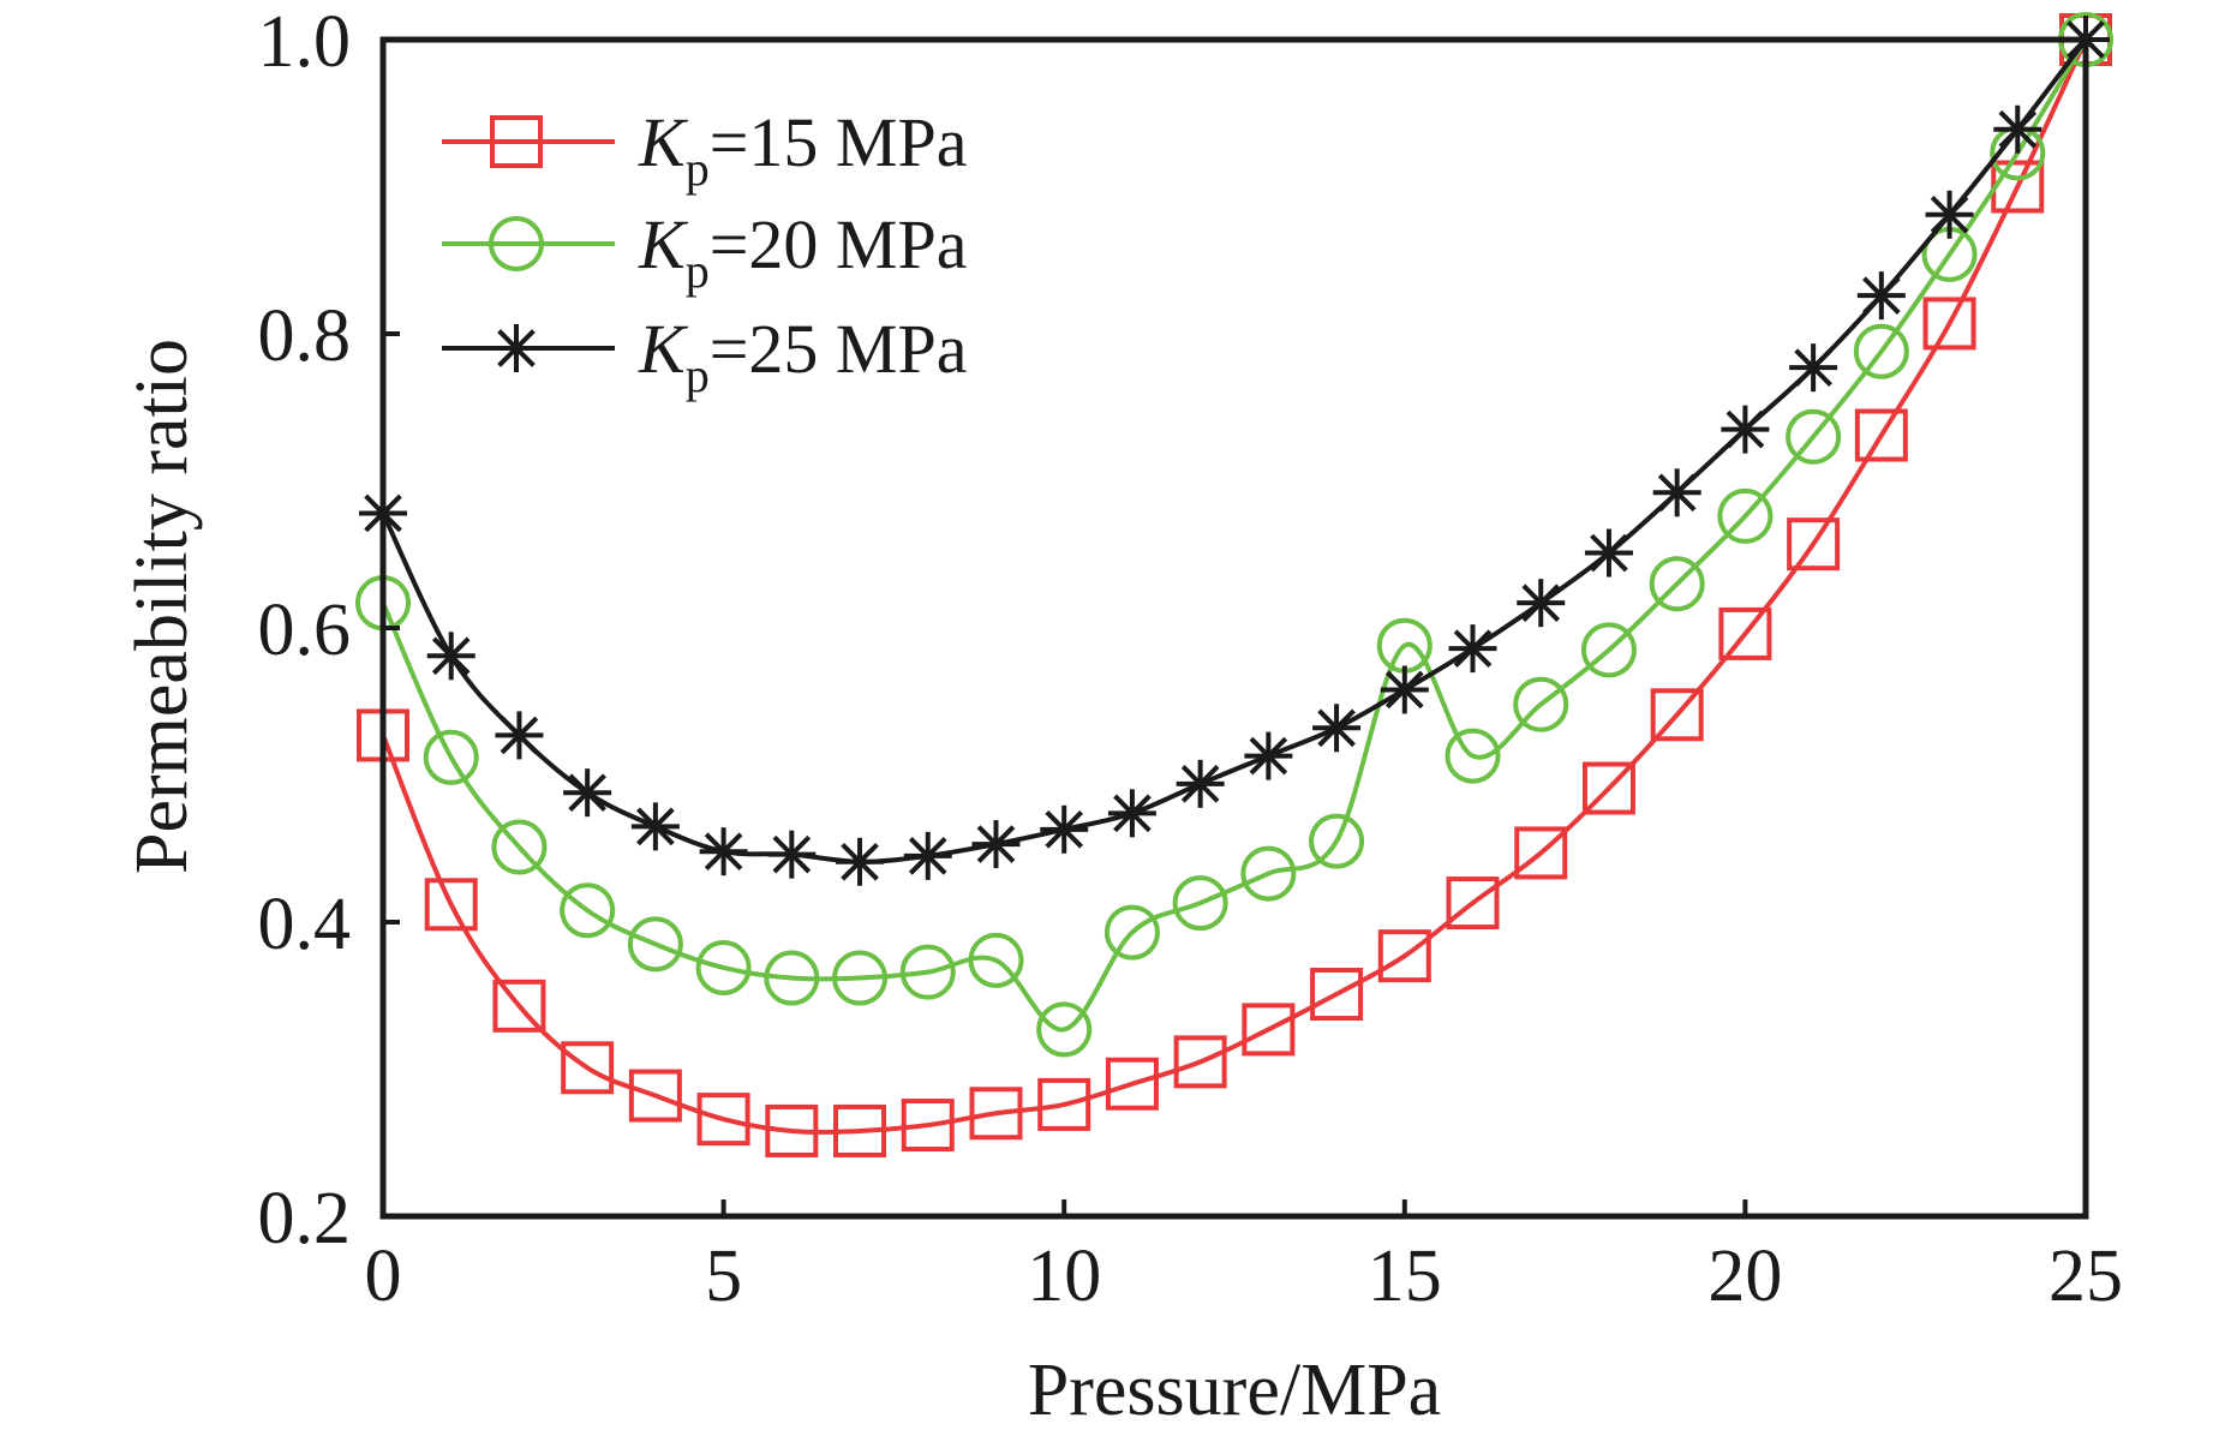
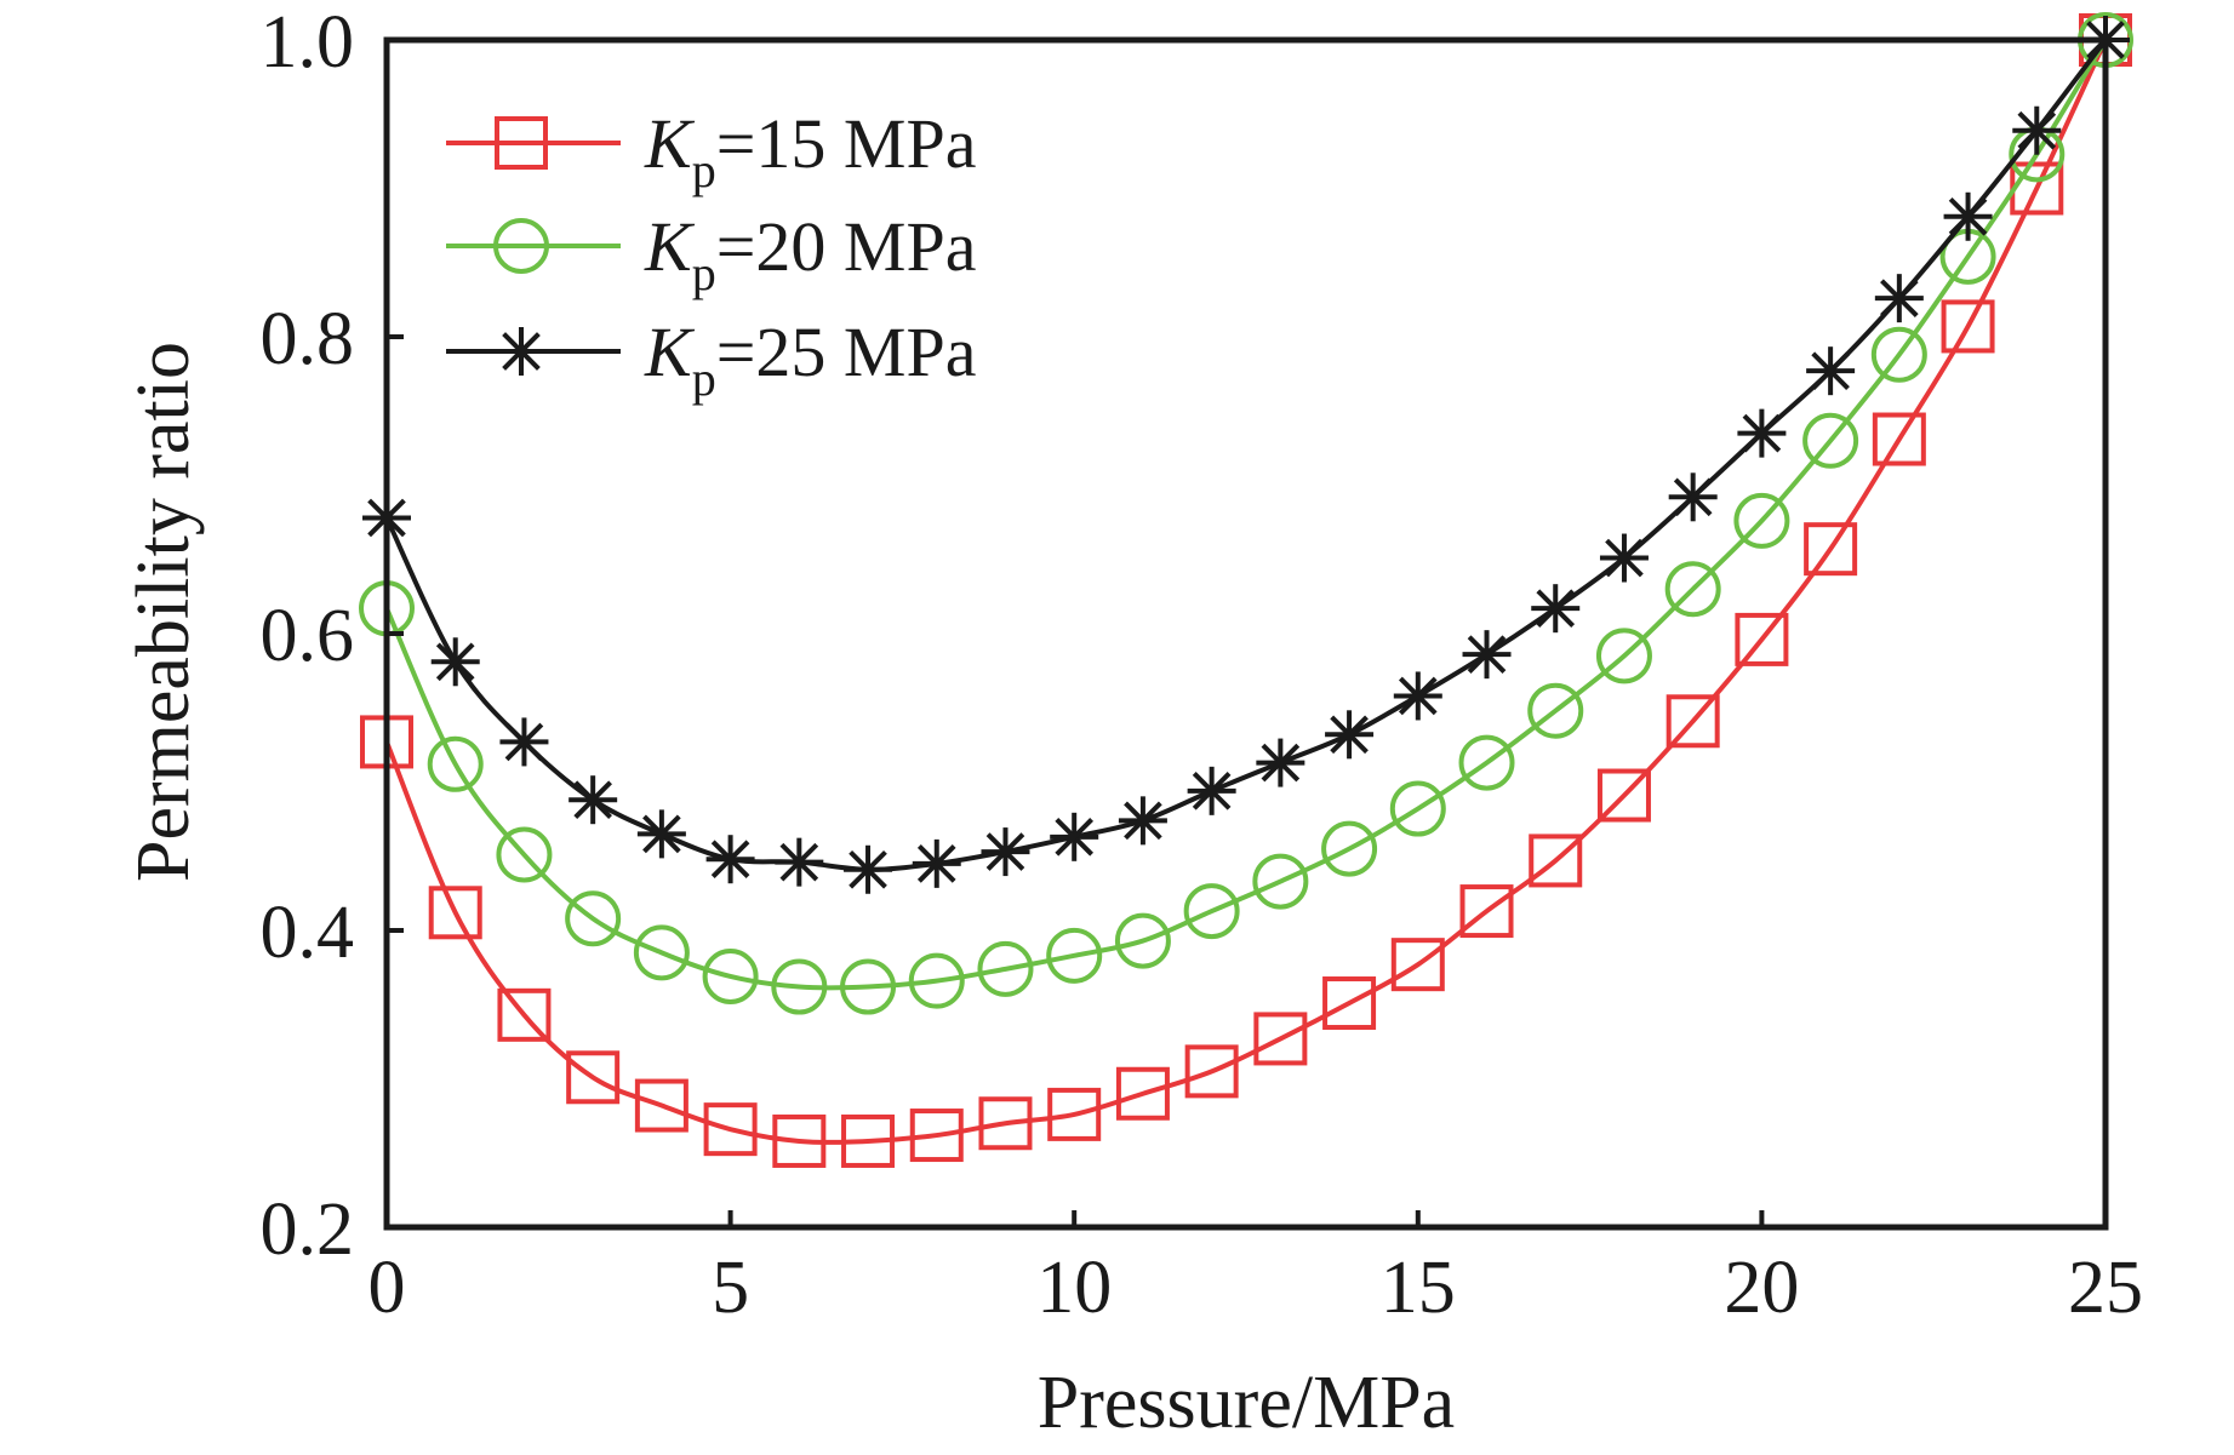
Kp=20 MPa/10: 0.327 -> 0.383
Kp=20 MPa/15: 0.588 -> 0.482
